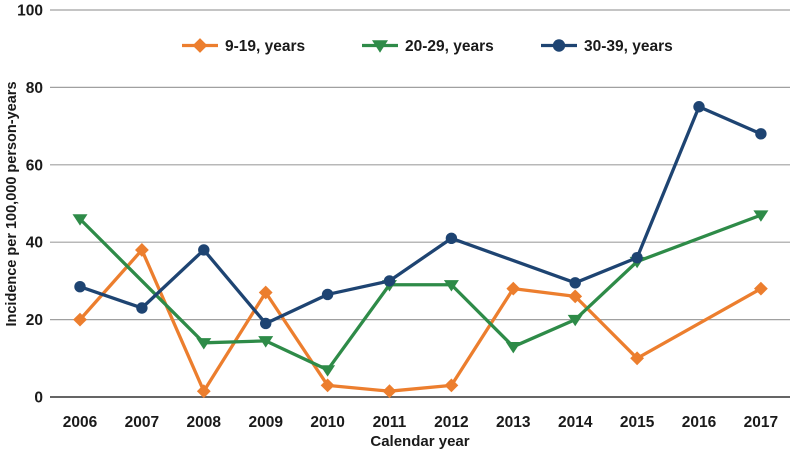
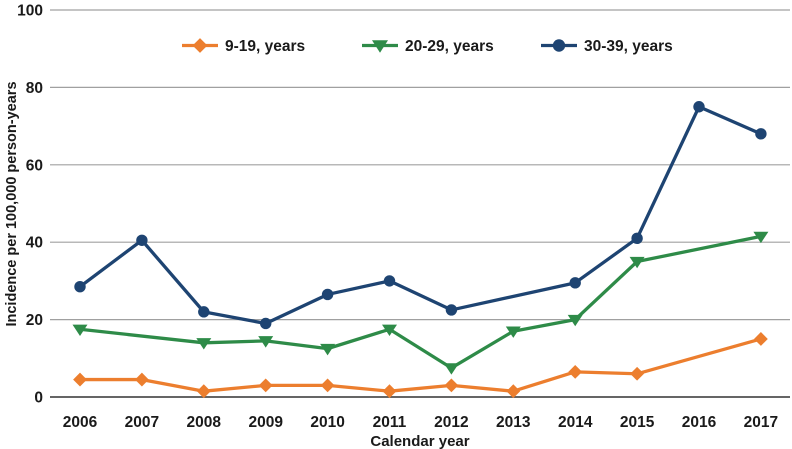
9-19, years/2006: 20 -> 4
20-29, years/2006: 46 -> 18
9-19, years/2007: 38 -> 4
30-39, years/2007: 23 -> 40
30-39, years/2008: 38 -> 22
9-19, years/2009: 27 -> 3
20-29, years/2010: 7 -> 12
20-29, years/2011: 29 -> 18
20-29, years/2012: 29 -> 8
30-39, years/2012: 41 -> 22
9-19, years/2013: 28 -> 2
20-29, years/2013: 13 -> 17
9-19, years/2014: 26 -> 6
9-19, years/2015: 10 -> 6
30-39, years/2015: 36 -> 41
9-19, years/2017: 28 -> 15
20-29, years/2017: 47 -> 42
